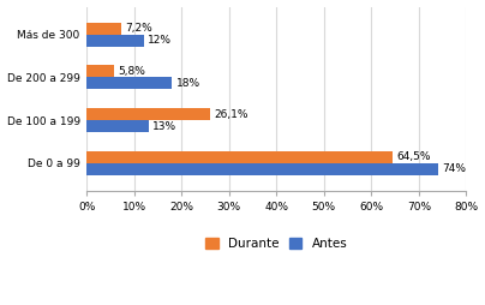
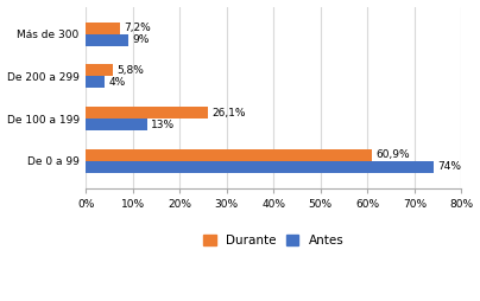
Antes/Más de 300: 12% -> 9%
Antes/De 200 a 299: 18% -> 4%
Durante/De 0 a 99: 64,5% -> 60,9%
